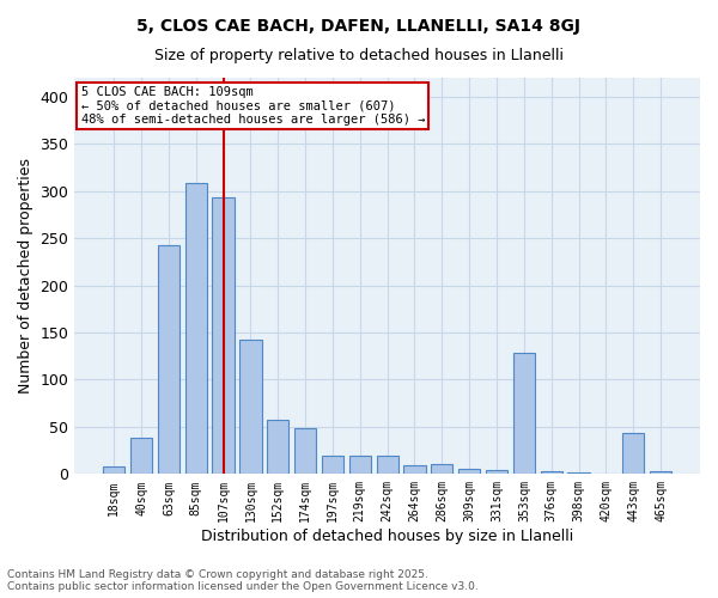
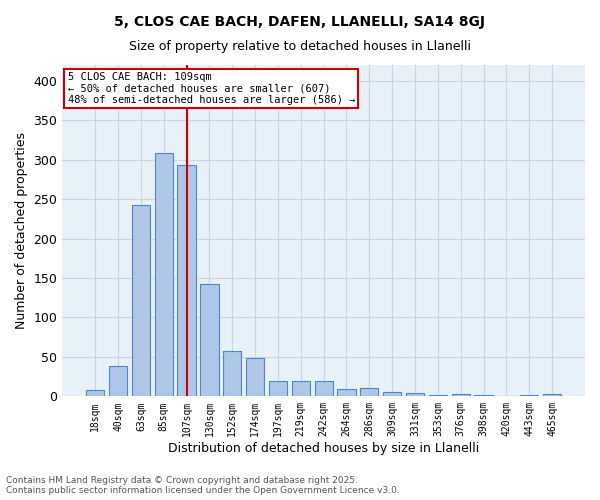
353sqm: 128 -> 2
443sqm: 44 -> 2
